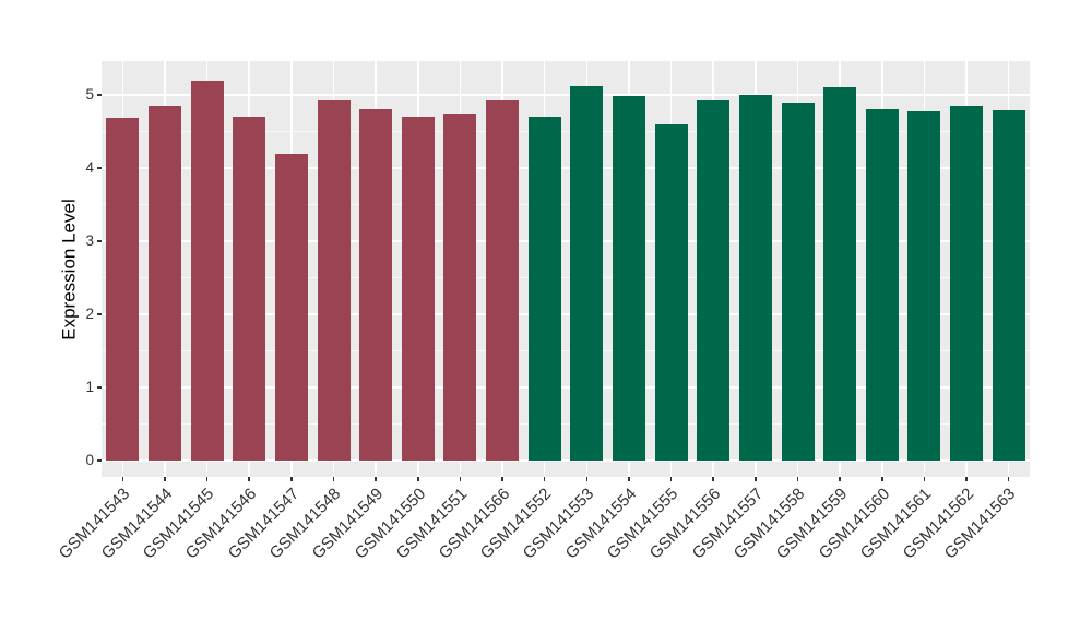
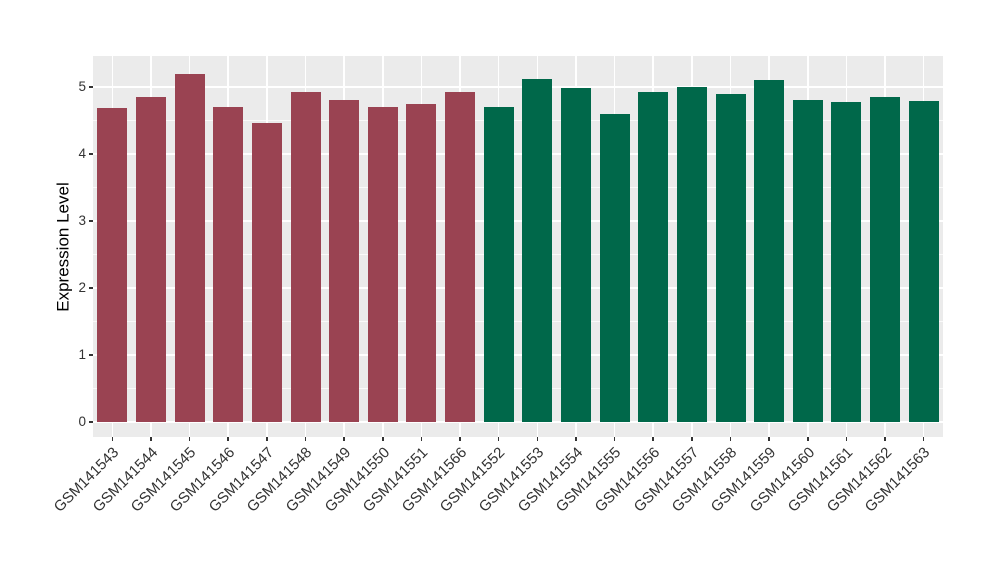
GSM141547: 4.2 -> 4.5
